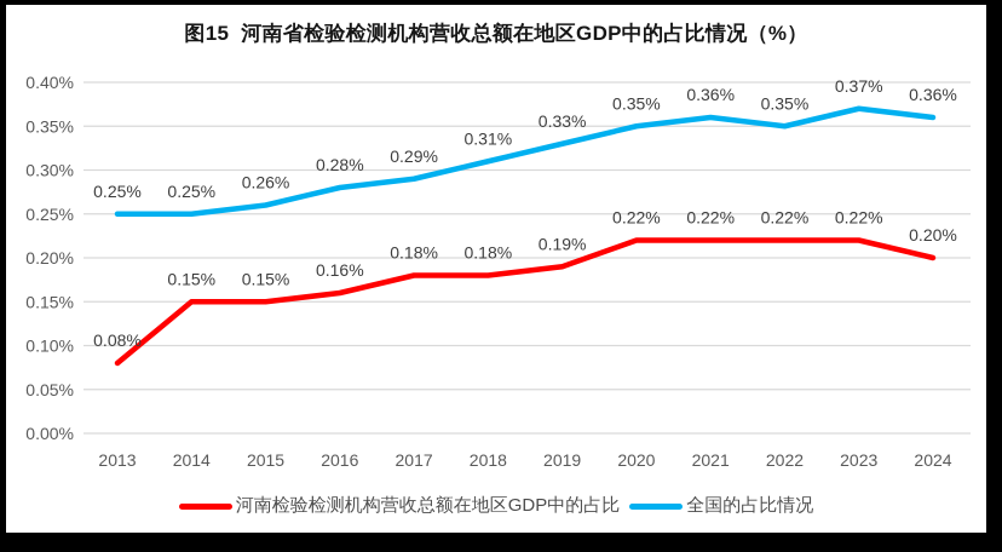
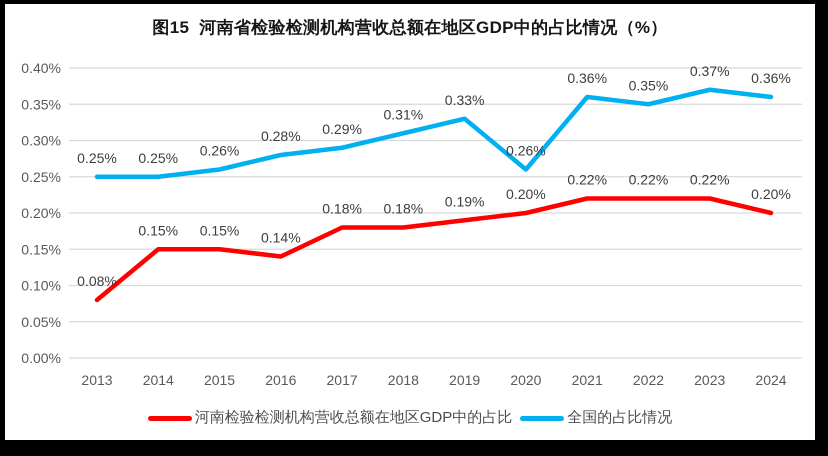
河南检验检测机构营收总额在地区GDP中的占比/2016: 0.16% -> 0.14%
河南检验检测机构营收总额在地区GDP中的占比/2020: 0.22% -> 0.20%
全国的占比情况/2020: 0.35% -> 0.26%
